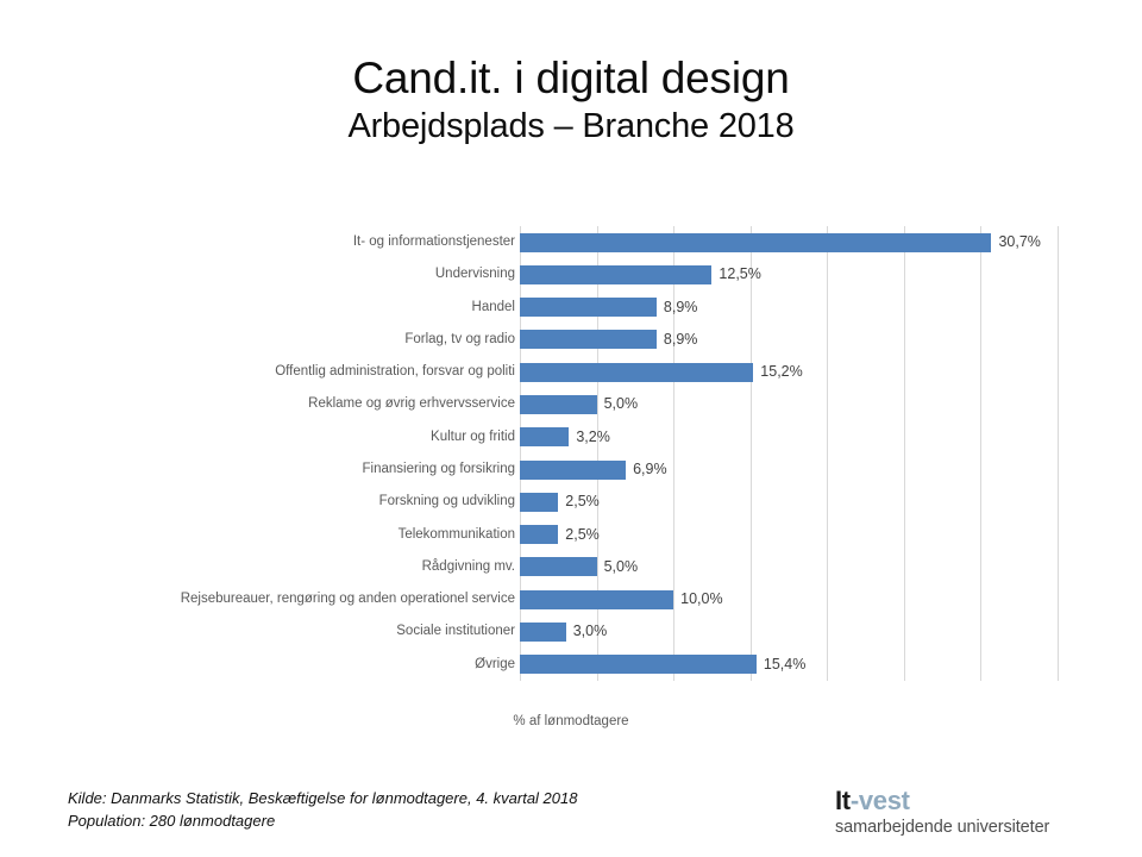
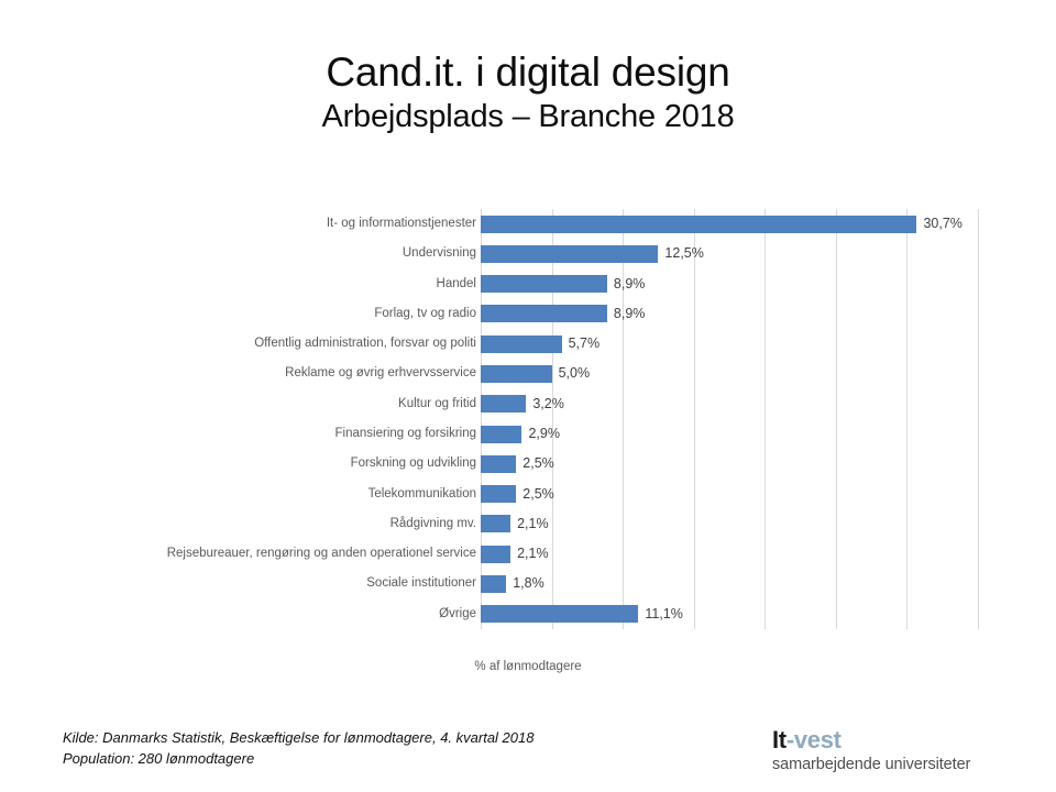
Offentlig administration, forsvar og politi: 15,2% -> 5,7%
Finansiering og forsikring: 6,9% -> 2,9%
Rådgivning mv.: 5,0% -> 2,1%
Rejsebureauer, rengøring og anden operationel service: 10,0% -> 2,1%
Sociale institutioner: 3,0% -> 1,8%
Øvrige: 15,4% -> 11,1%
